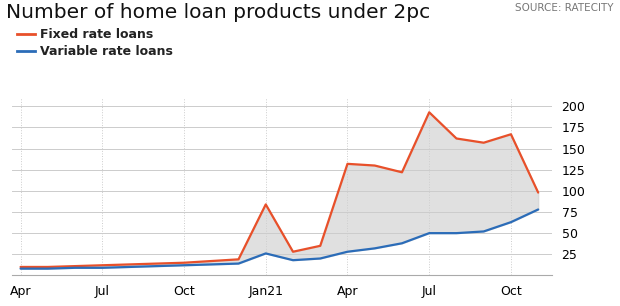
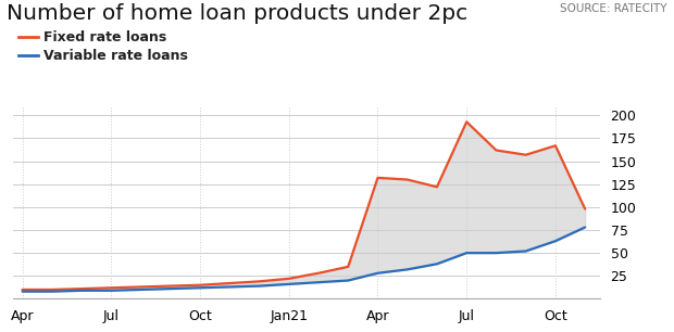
Fixed rate loans/Jan21: 84 -> 22
Variable rate loans/Jan21: 26 -> 16
